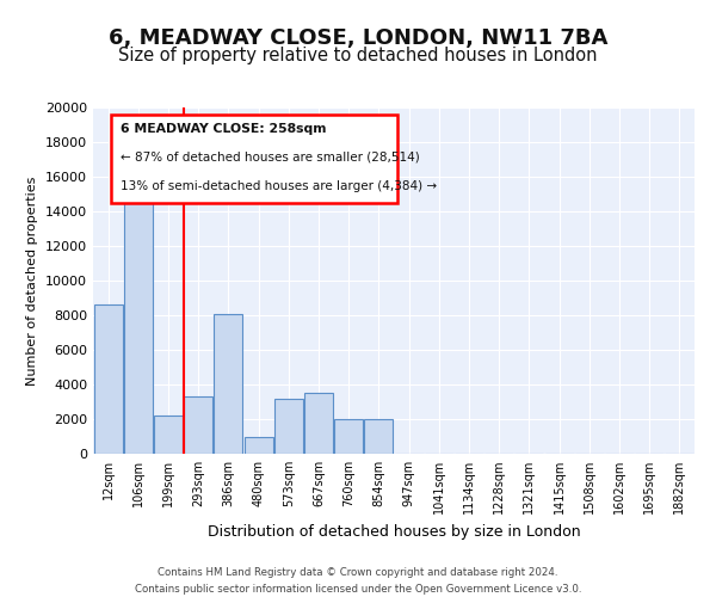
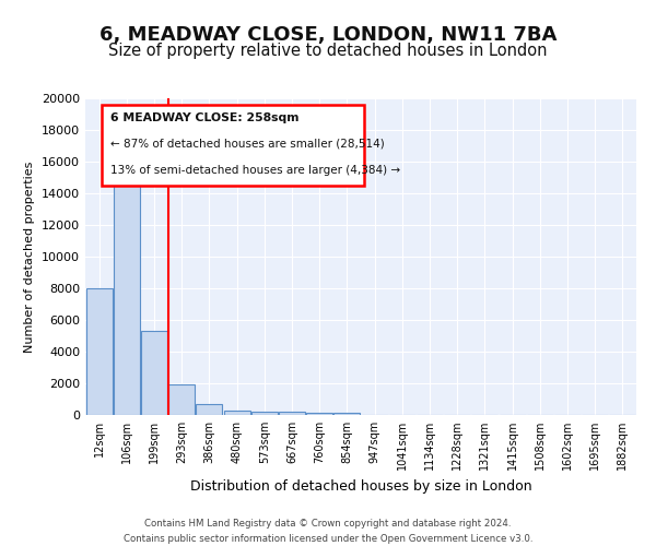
12sqm: 8600 -> 8000
199sqm: 2200 -> 5300
293sqm: 3300 -> 1900
386sqm: 8100 -> 700
480sqm: 1000 -> 300
573sqm: 3200 -> 200
667sqm: 3500 -> 200
760sqm: 2000 -> 200
854sqm: 2000 -> 100
